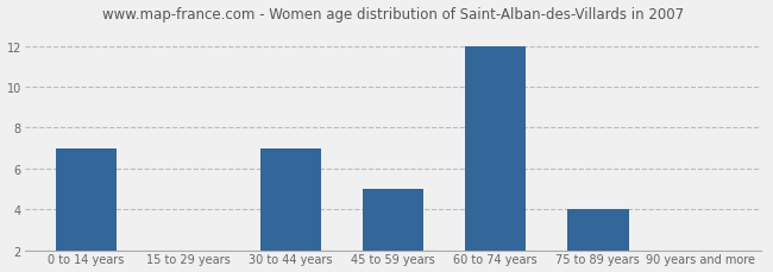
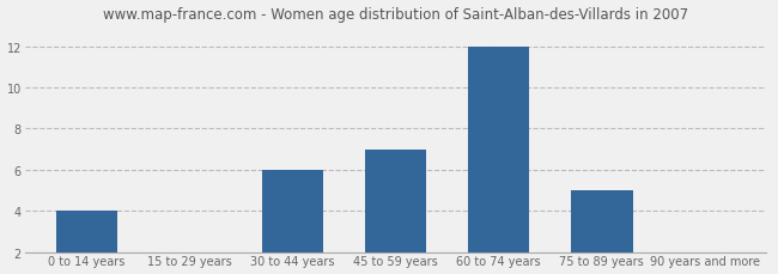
0 to 14 years: 7 -> 4
30 to 44 years: 7 -> 6
45 to 59 years: 5 -> 7
75 to 89 years: 4 -> 5
